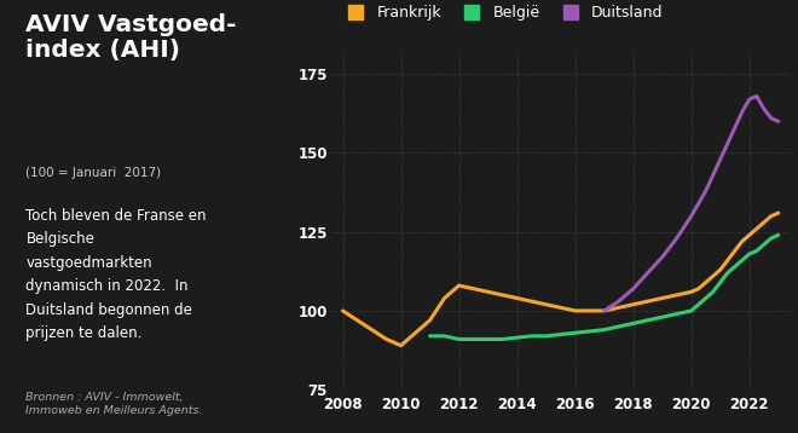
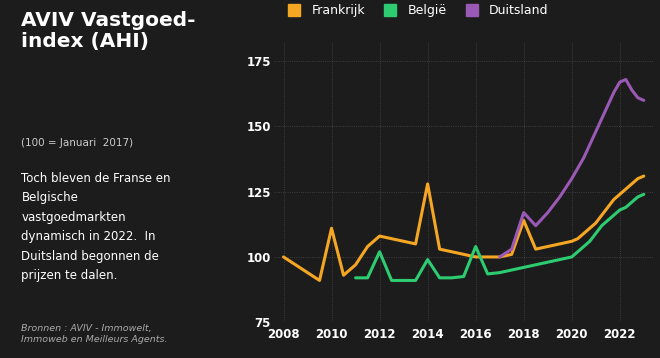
Frankrijk/2010: 89 -> 111
België/2012: 91.0 -> 102.0
Frankrijk/2014: 104 -> 128
België/2014: 91.5 -> 99.0
België/2016: 93.0 -> 104.0
Frankrijk/2018: 102 -> 114
Duitsland/2018: 107 -> 117
